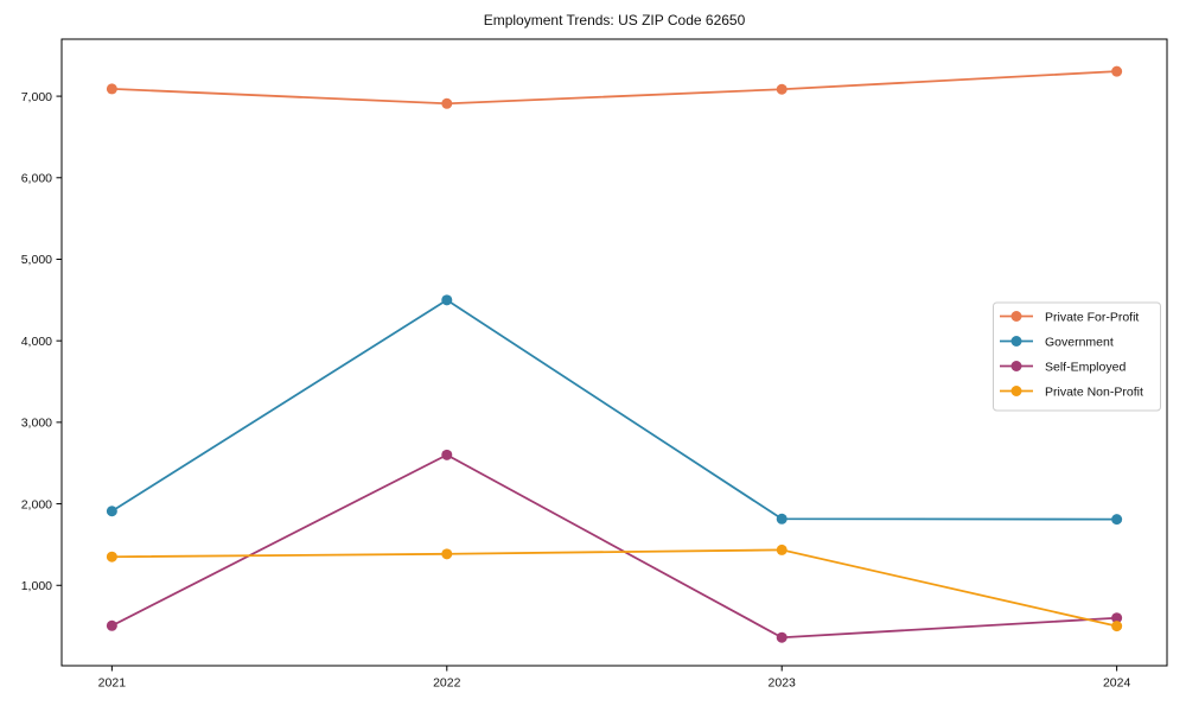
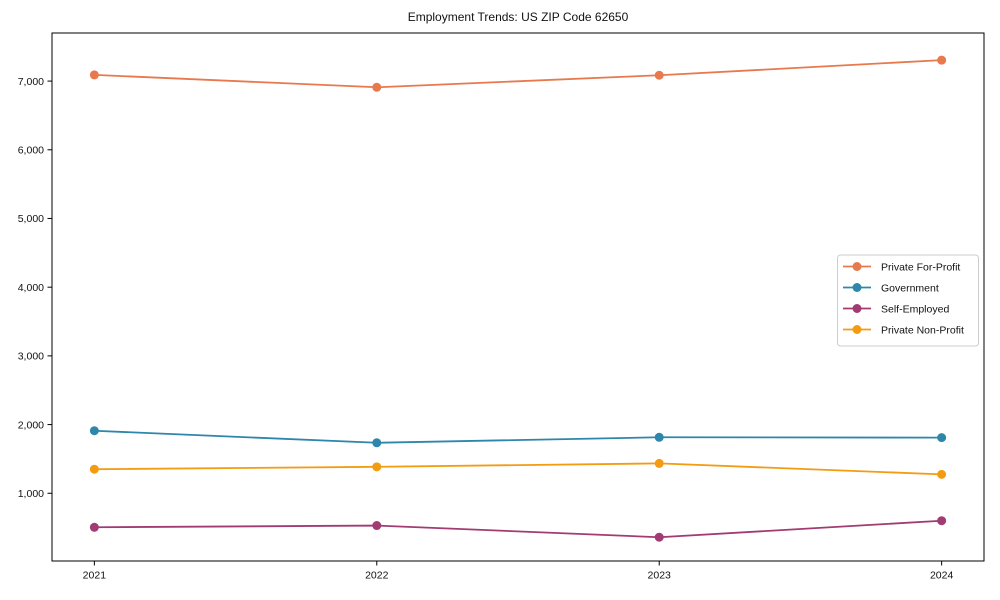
Government/2022: 4500 -> 1700
Self-Employed/2022: 2600 -> 500
Private Non-Profit/2024: 500 -> 1300
